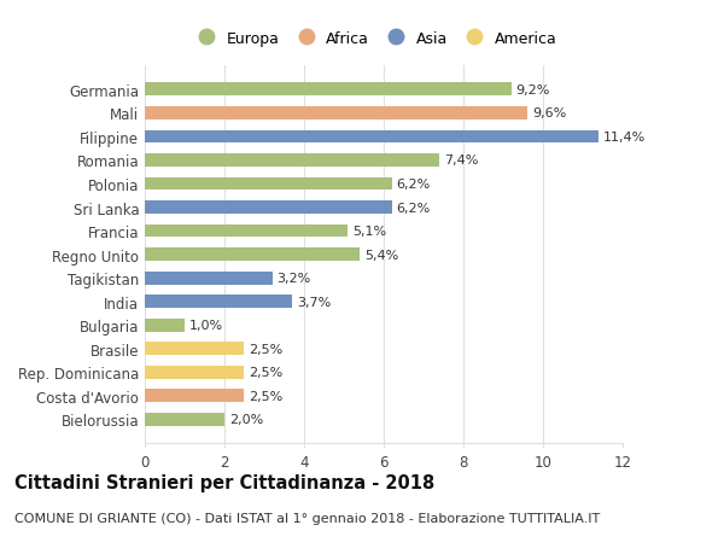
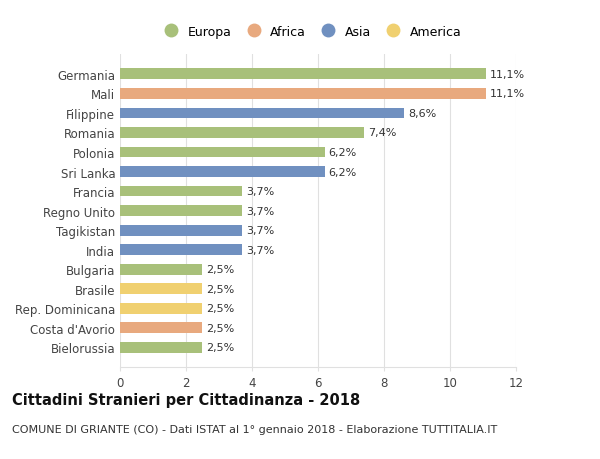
Germania: 9,2% -> 11,1%
Mali: 9,6% -> 11,1%
Filippine: 11,4% -> 8,6%
Francia: 5,1% -> 3,7%
Regno Unito: 5,4% -> 3,7%
Tagikistan: 3,2% -> 3,7%
Bulgaria: 1,0% -> 2,5%
Bielorussia: 2,0% -> 2,5%
